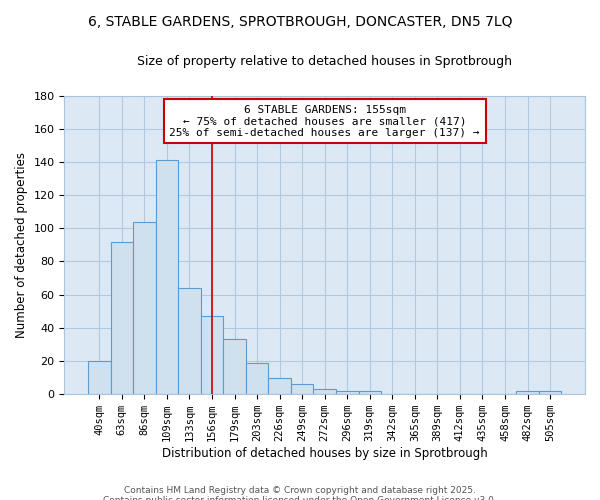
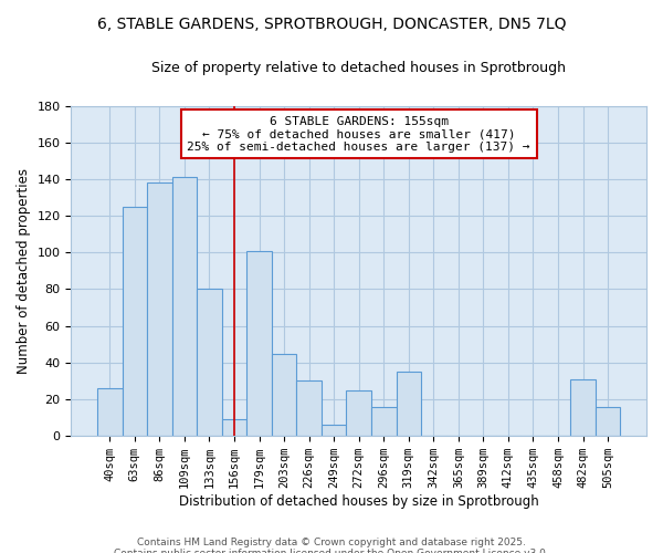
40sqm: 20 -> 26
63sqm: 92 -> 125
86sqm: 104 -> 138
133sqm: 64 -> 80
156sqm: 47 -> 9
179sqm: 33 -> 101
203sqm: 19 -> 45
226sqm: 10 -> 30
272sqm: 3 -> 25
296sqm: 2 -> 16
319sqm: 2 -> 35
482sqm: 2 -> 31
505sqm: 2 -> 16
